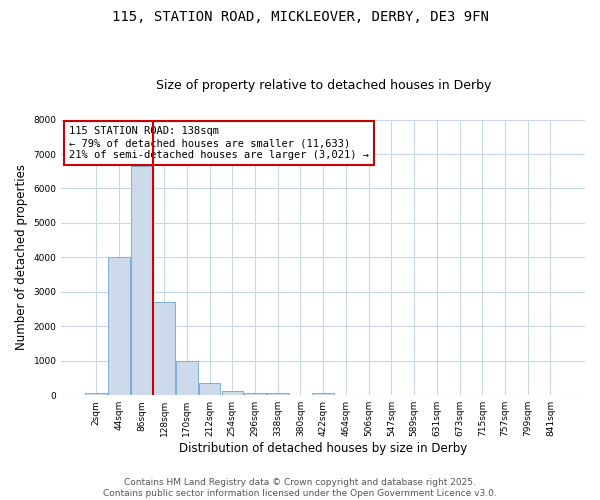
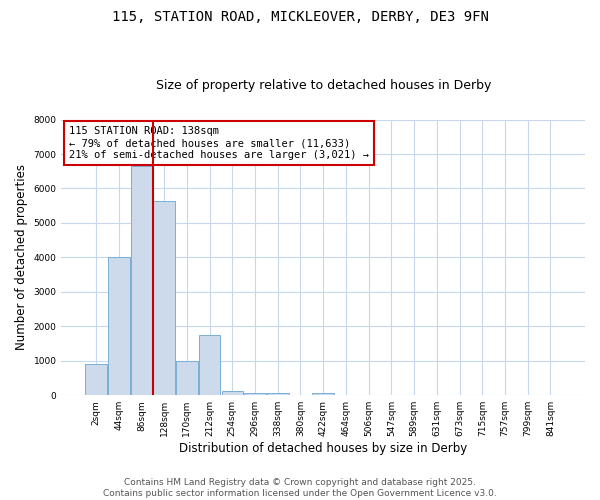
2sqm: 80 -> 900
128sqm: 2700 -> 5650
212sqm: 340 -> 1750
